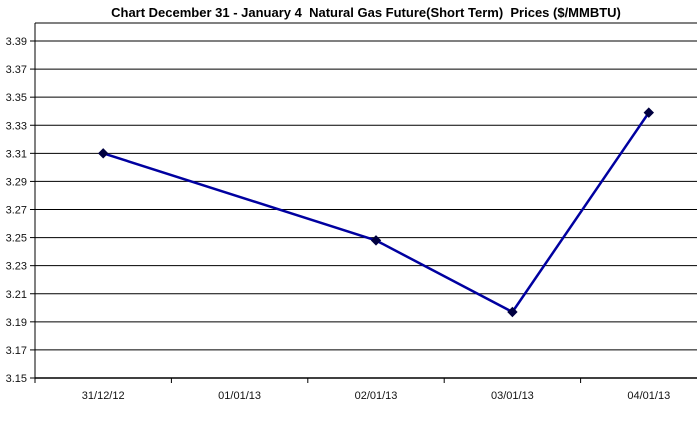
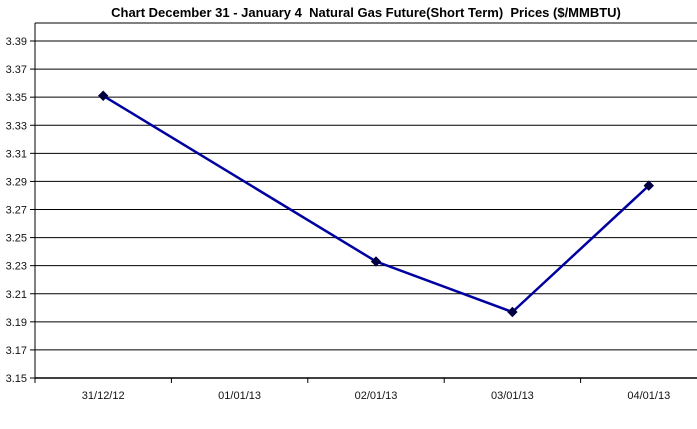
31/12/12: 3.310 -> 3.351
02/01/13: 3.248 -> 3.233
04/01/13: 3.339 -> 3.287
